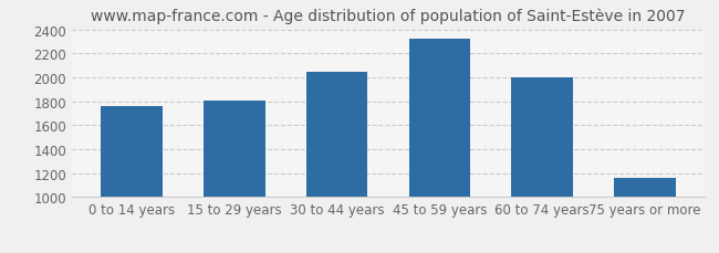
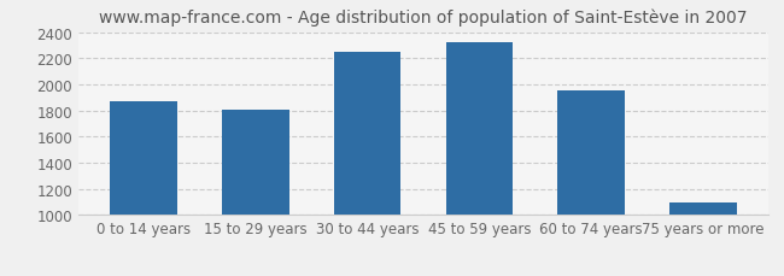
0 to 14 years: 1760 -> 1870
30 to 44 years: 2050 -> 2250
60 to 74 years: 2000 -> 1950
75 years or more: 1160 -> 1100
